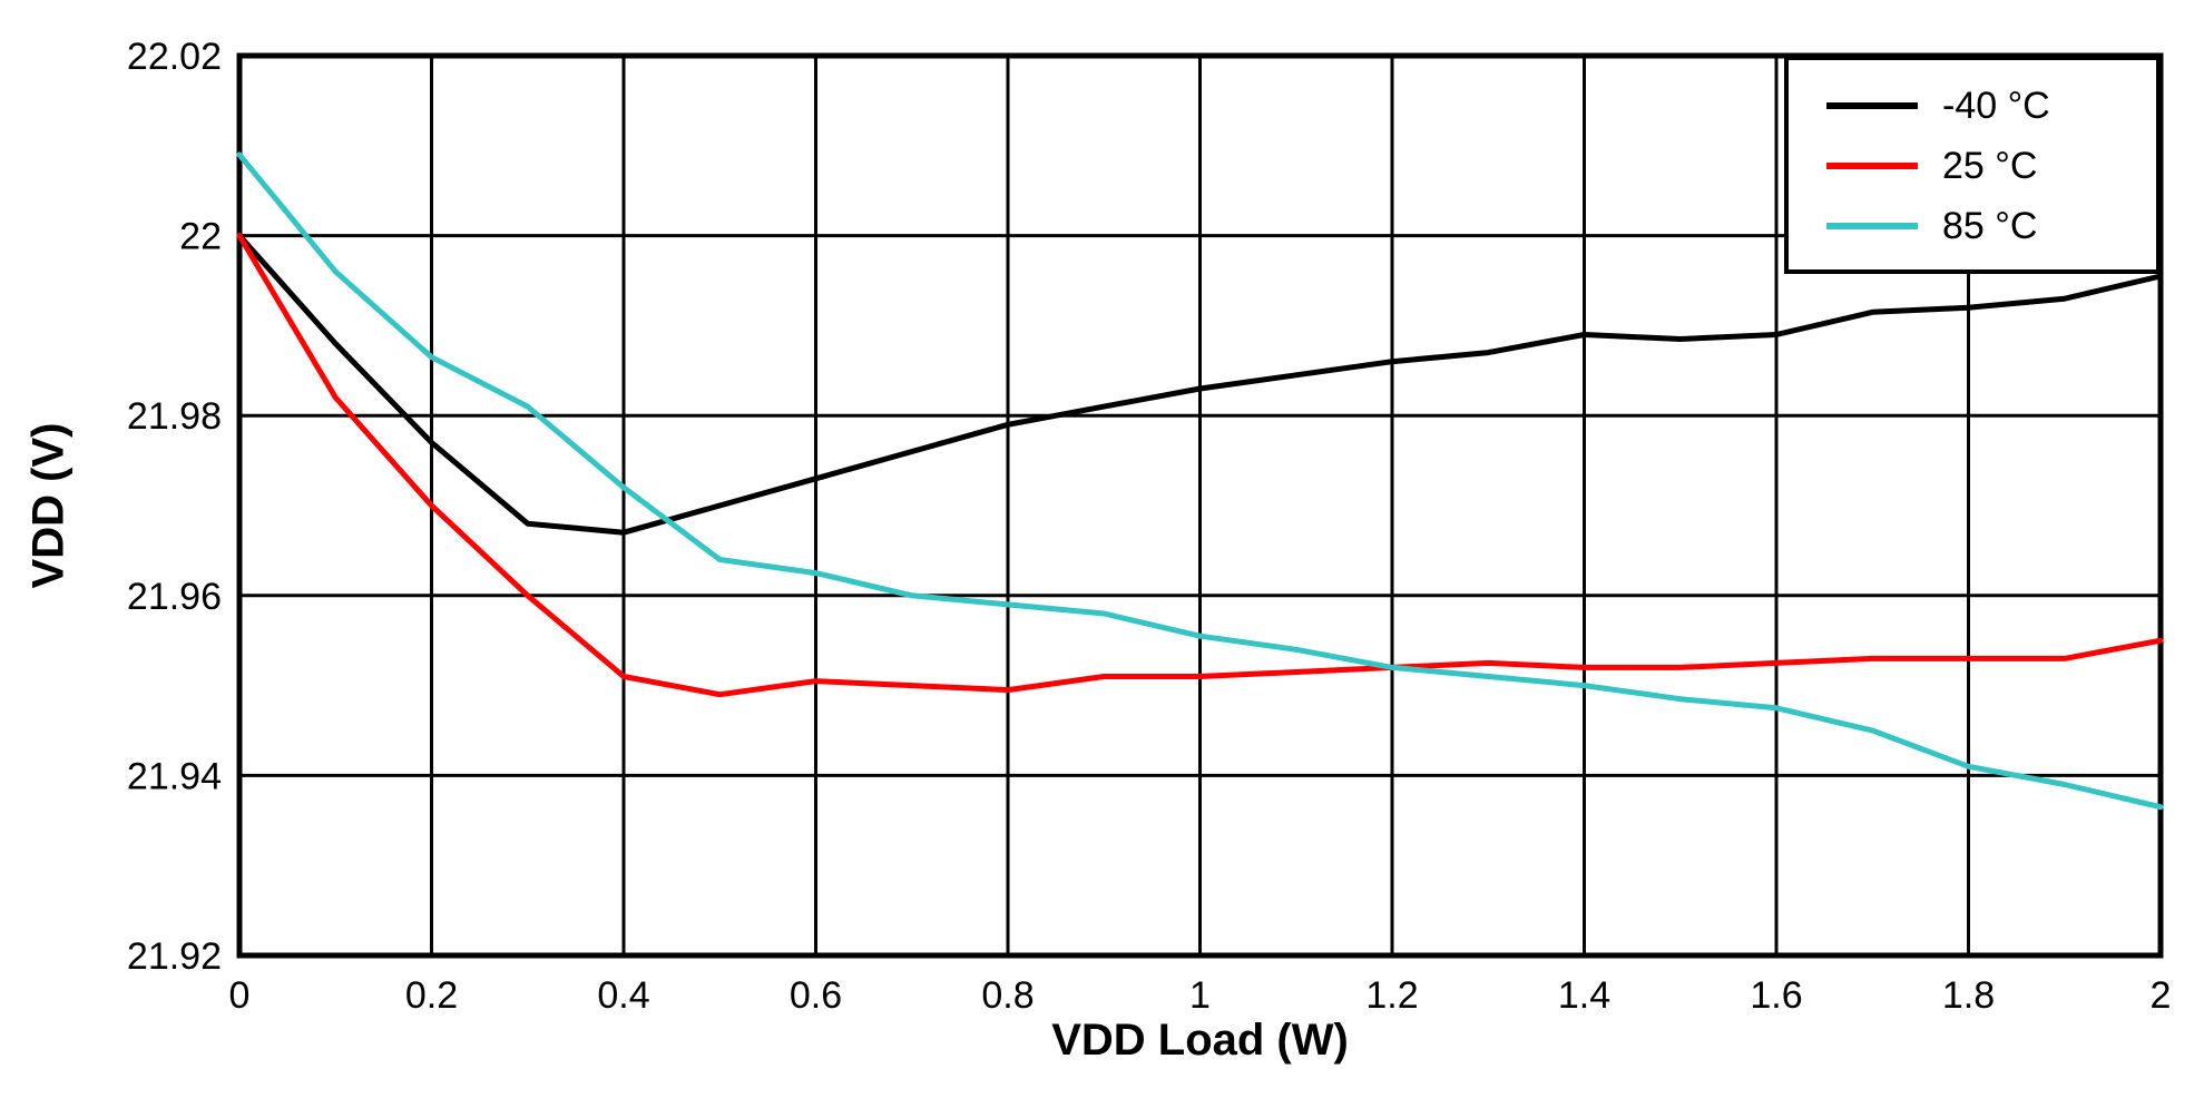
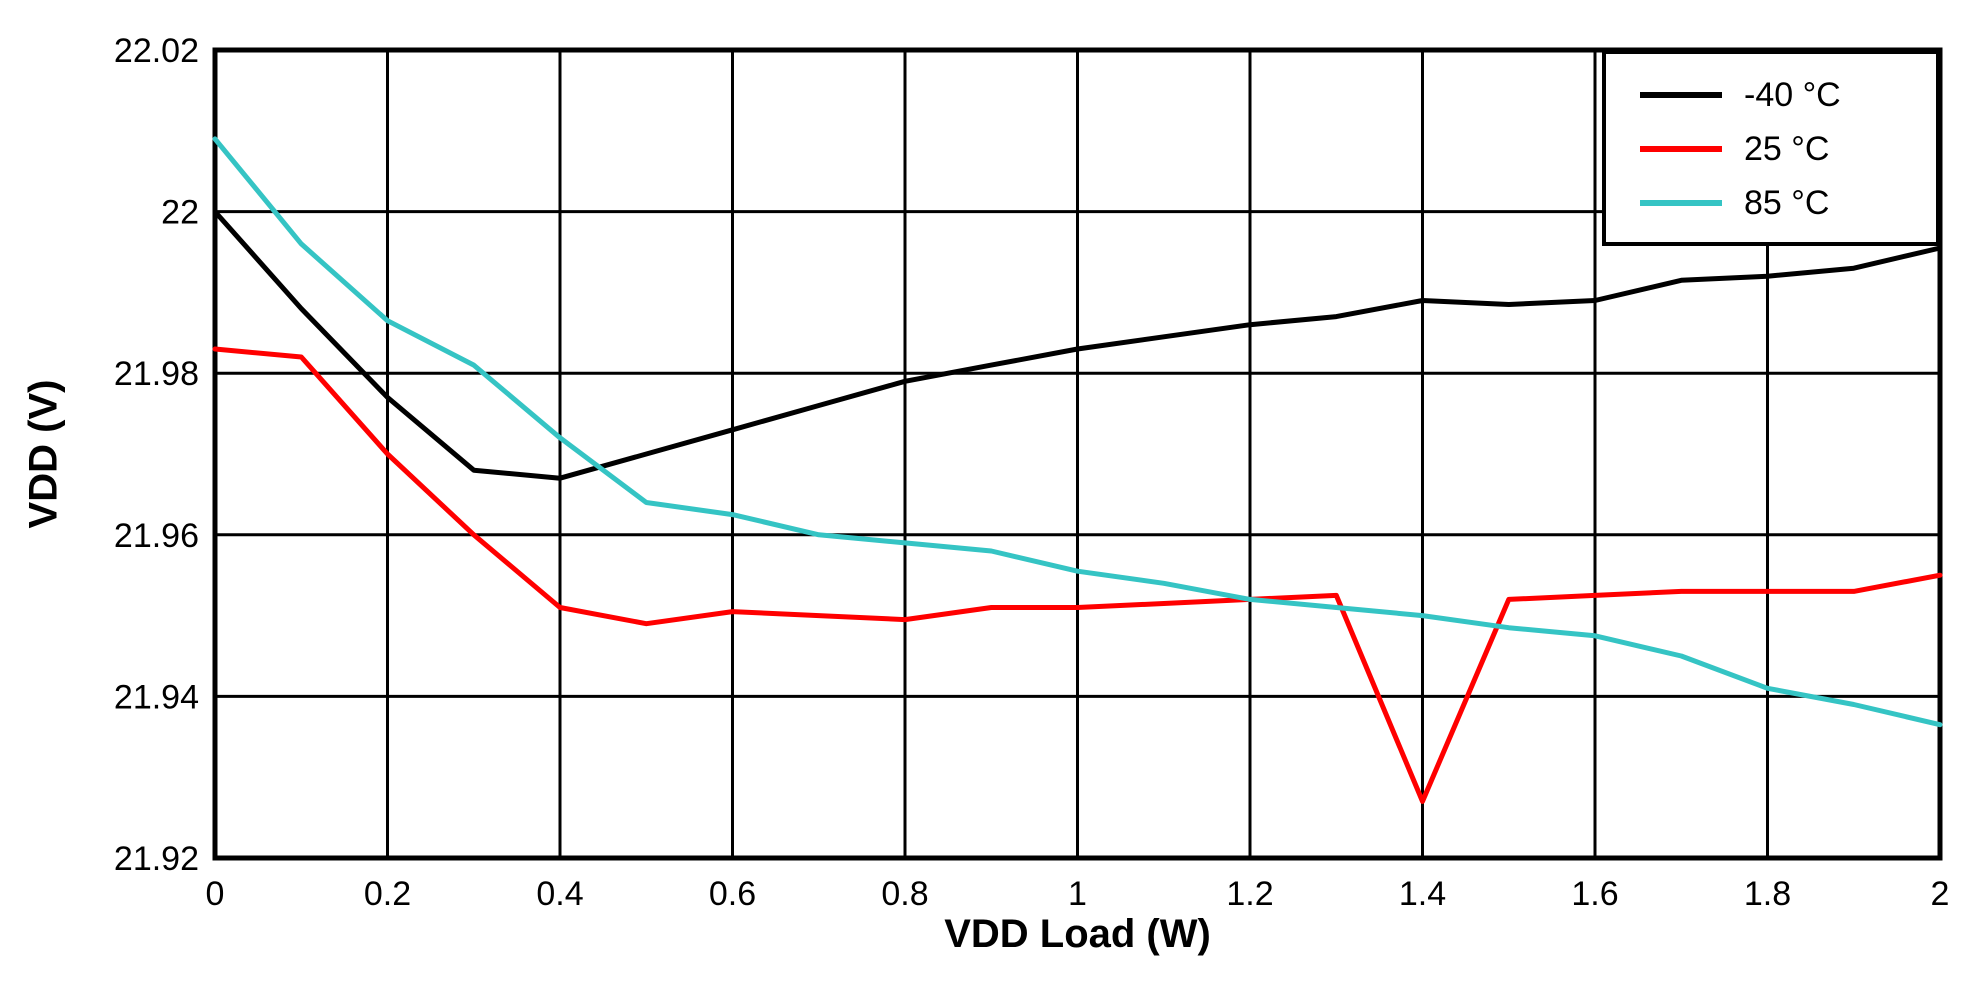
25 °C/0: 22.000 -> 21.983
25 °C/1.4: 21.952 -> 21.927
